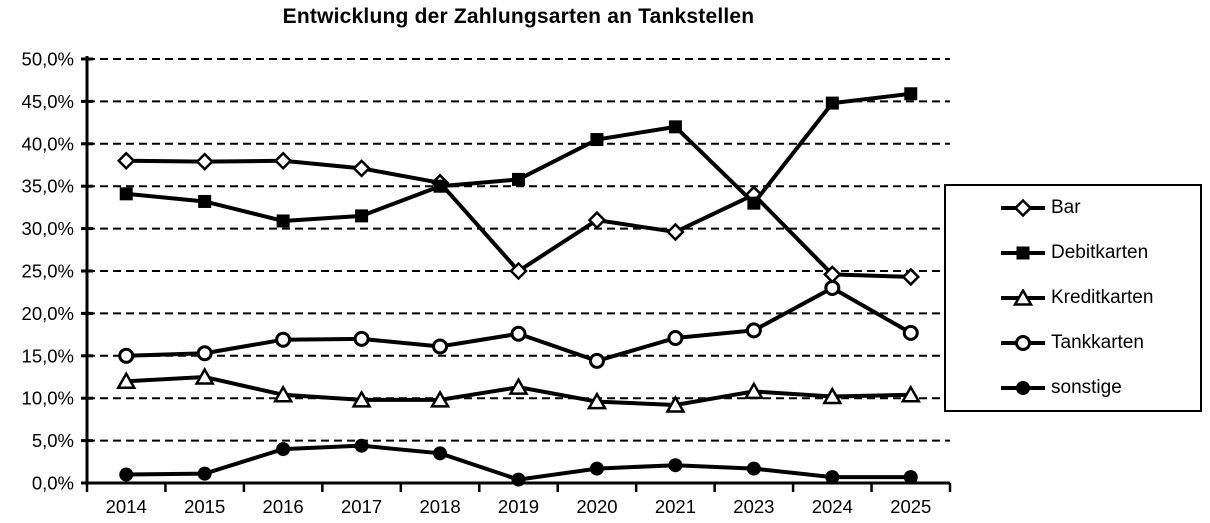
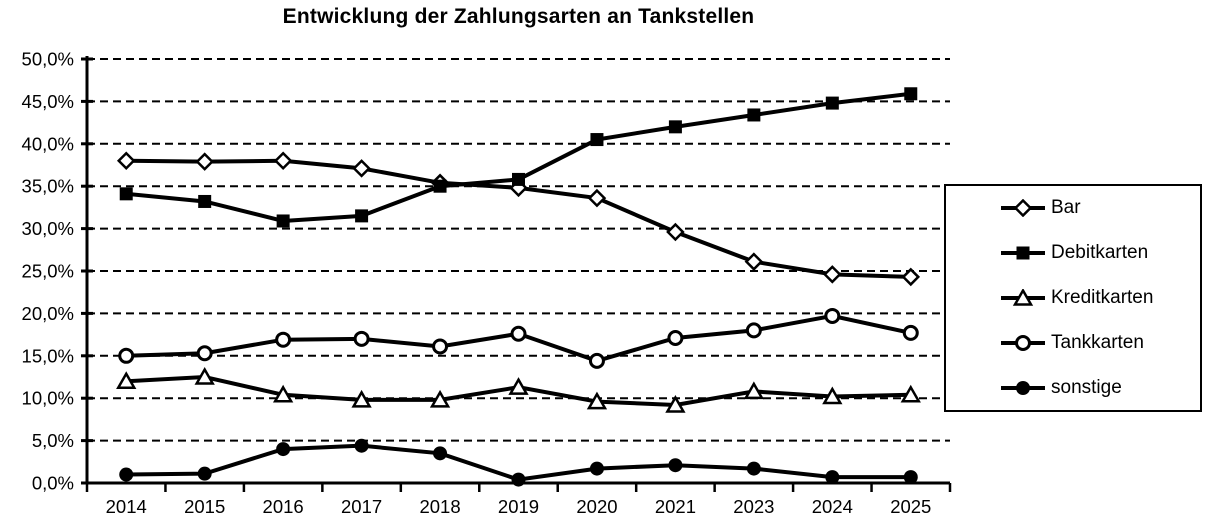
Bar/2019: 25% -> 35%
Bar/2020: 31% -> 34%
Bar/2023: 34% -> 26%
Debitkarten/2023: 33% -> 43%
Tankkarten/2024: 23% -> 20%
